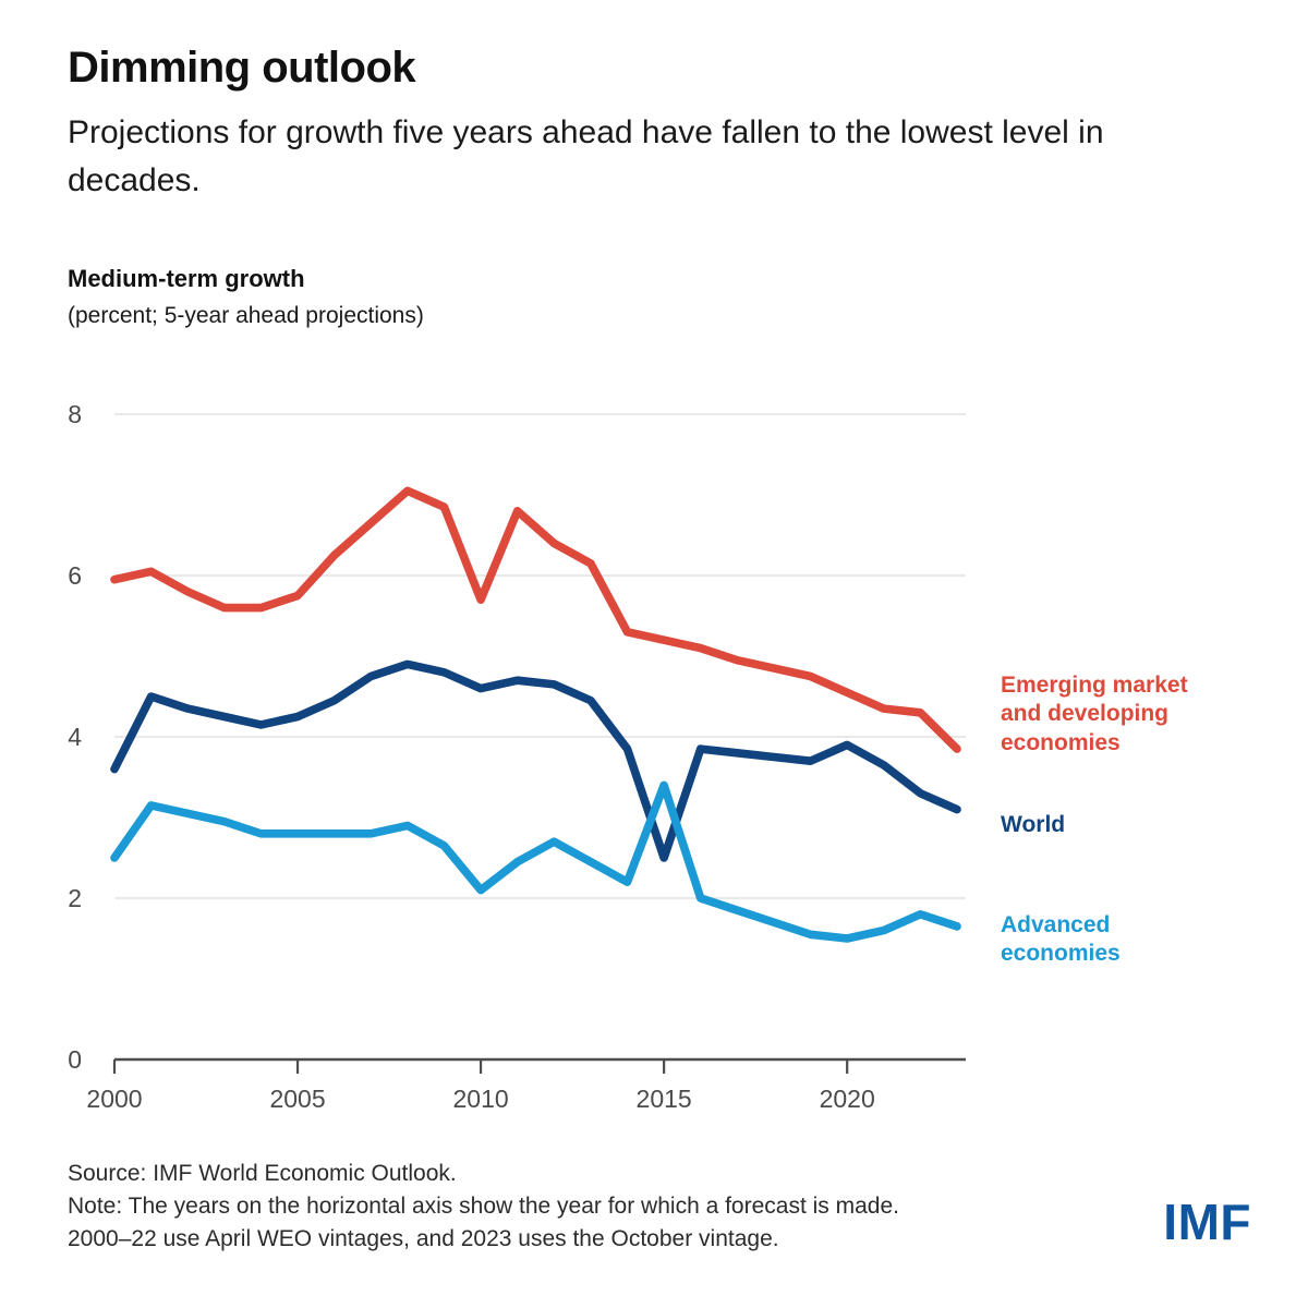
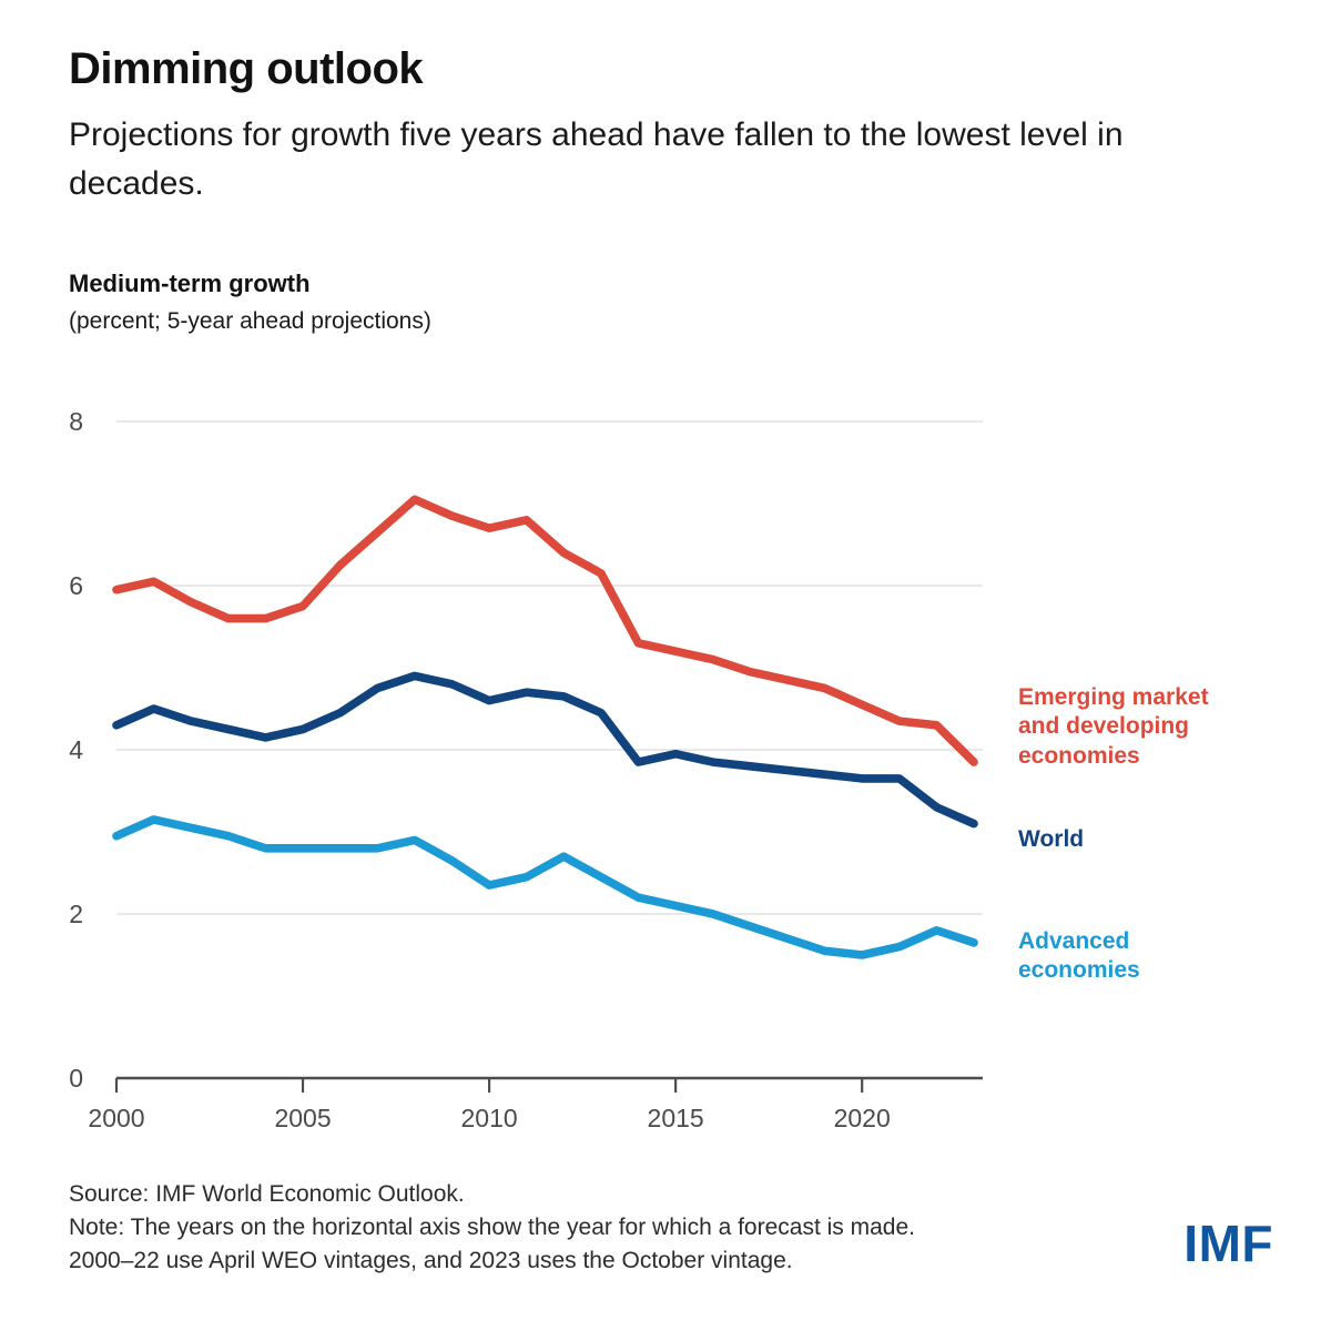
World/2000: 3.6 -> 4.3
Advanced economies/2000: 2.5 -> 3.0
Emerging market and developing economies/2010: 5.7 -> 6.7
Advanced economies/2010: 2.1 -> 2.4
World/2015: 2.5 -> 4.0
Advanced economies/2015: 3.4 -> 2.1
World/2020: 3.9 -> 3.6
